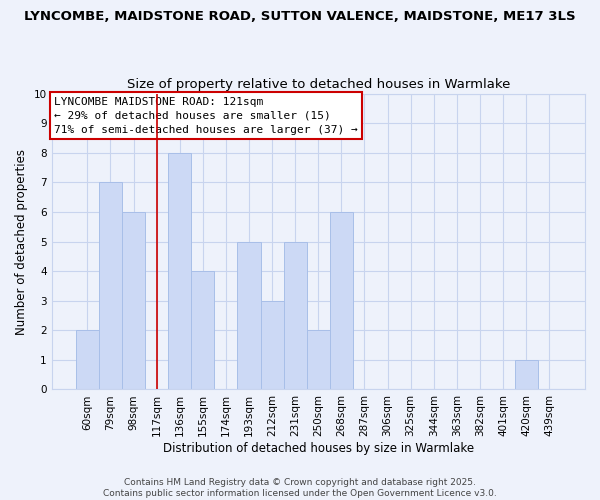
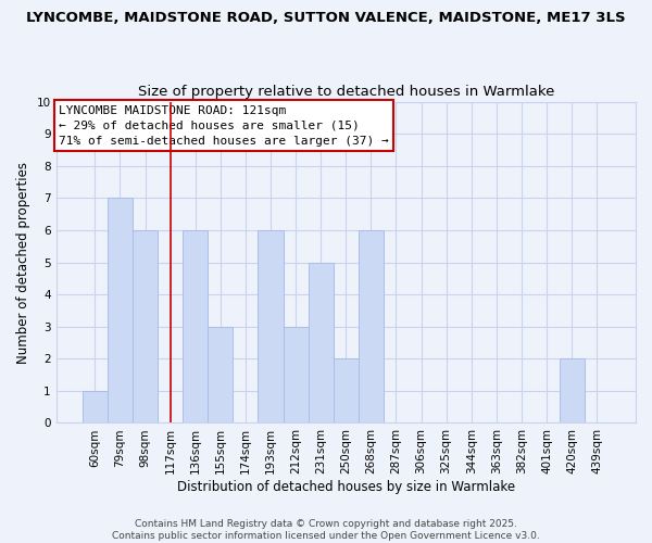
60sqm: 2 -> 1
136sqm: 8 -> 6
155sqm: 4 -> 3
193sqm: 5 -> 6
420sqm: 1 -> 2
